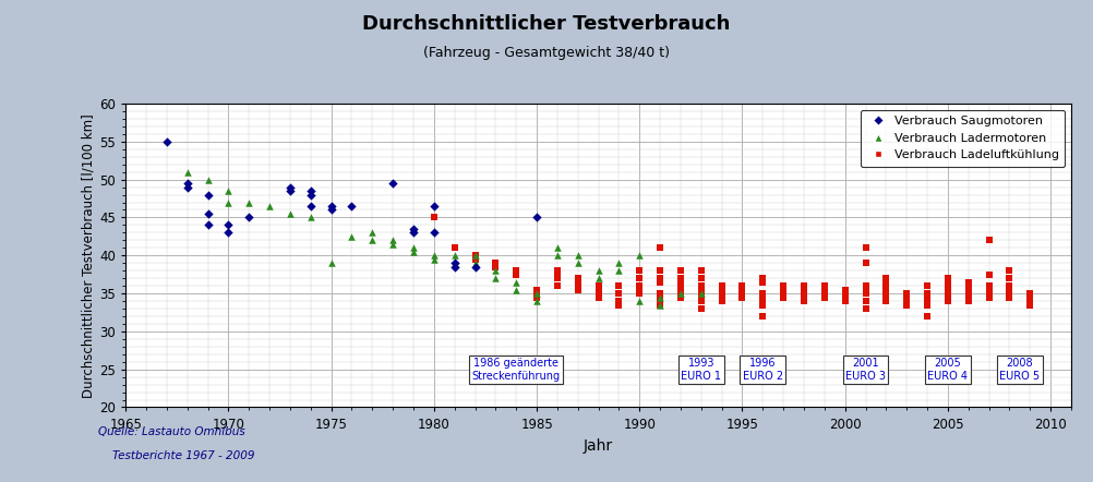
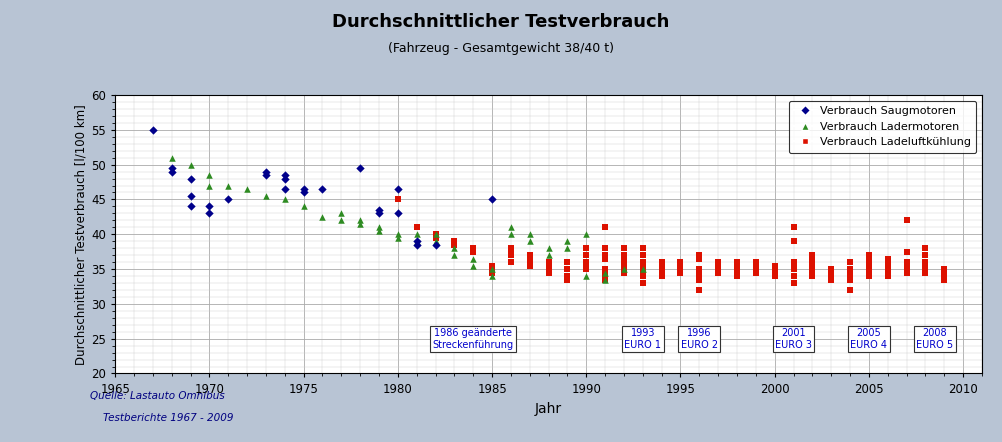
Verbrauch Ladermotoren/1975: 39.0 -> 44.0
